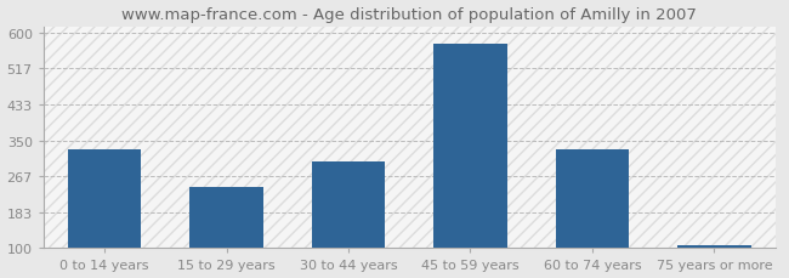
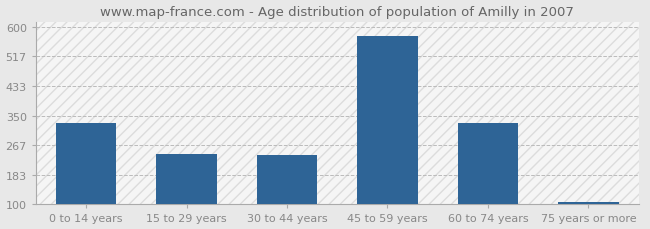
30 to 44 years: 300 -> 240
